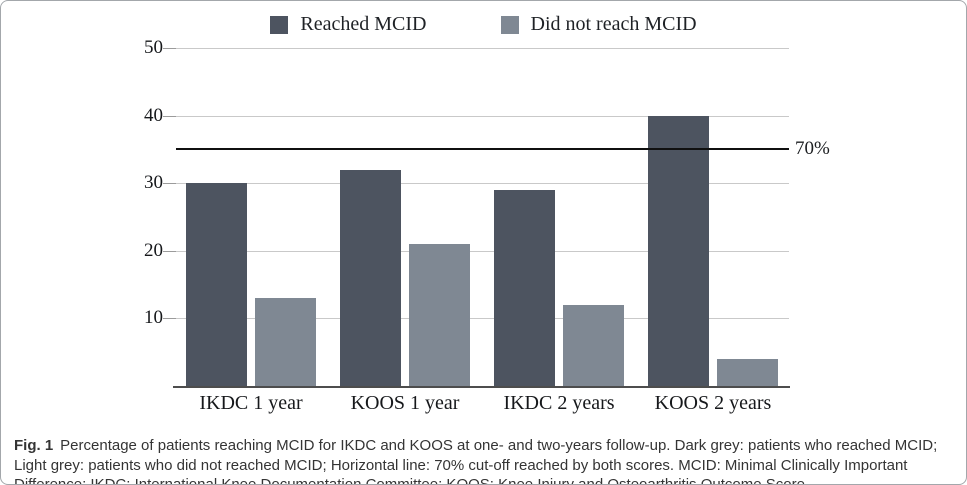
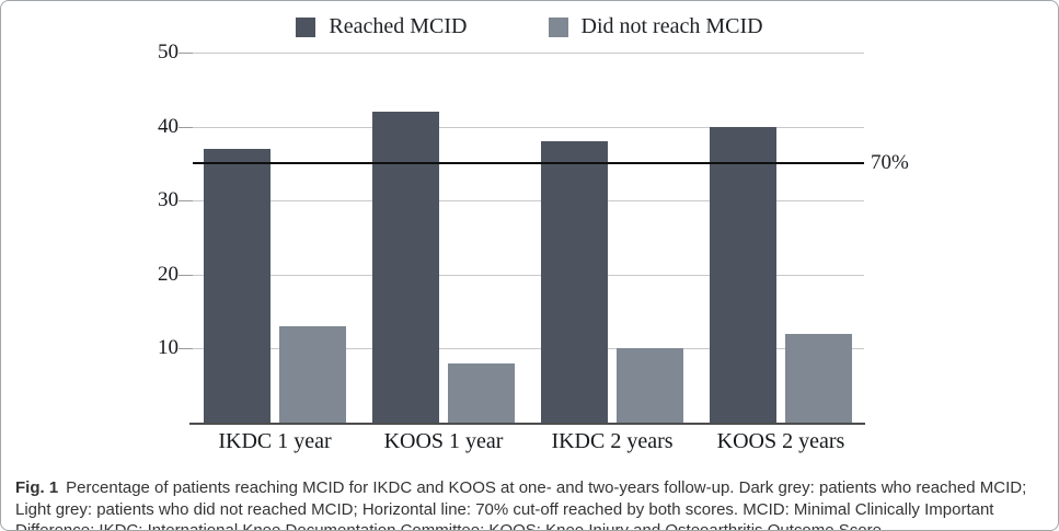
Reached MCID/IKDC 1 year: 30 -> 37
Reached MCID/KOOS 1 year: 32 -> 42
Did not reach MCID/KOOS 1 year: 21 -> 8
Reached MCID/IKDC 2 years: 29 -> 38
Did not reach MCID/IKDC 2 years: 12 -> 10
Did not reach MCID/KOOS 2 years: 4 -> 12
